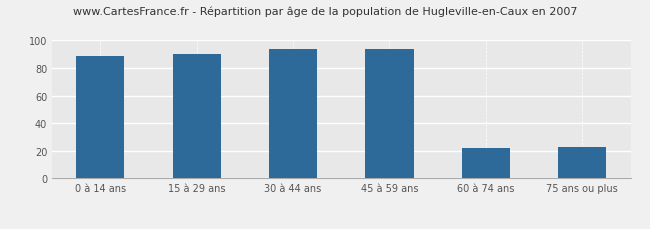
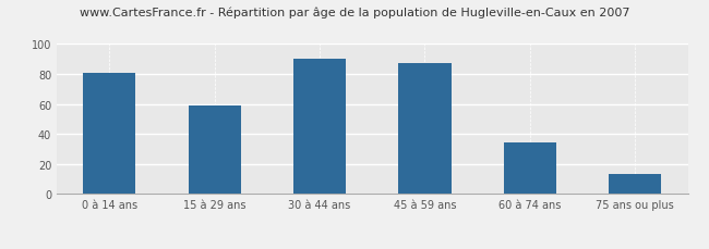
0 à 14 ans: 89 -> 81
15 à 29 ans: 90 -> 59
30 à 44 ans: 94 -> 90
45 à 59 ans: 94 -> 87
60 à 74 ans: 22 -> 34
75 ans ou plus: 23 -> 13
